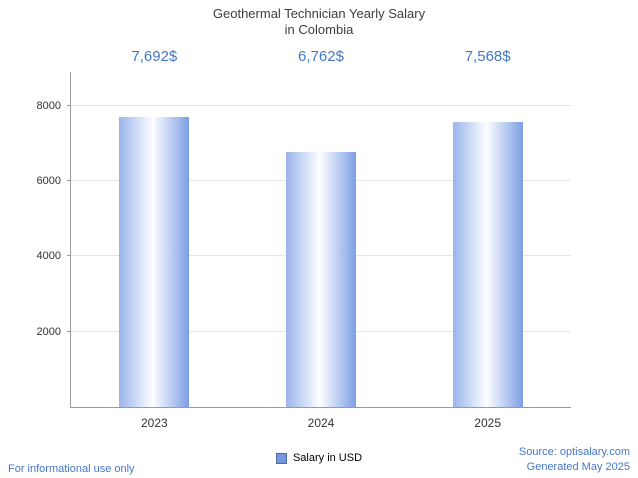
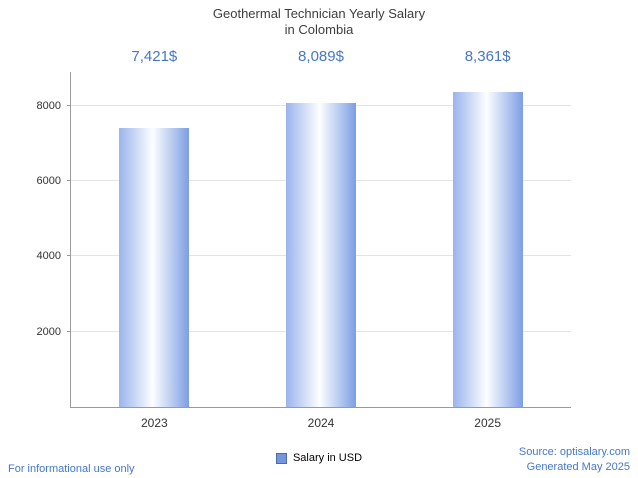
2023: 7,692 -> 7,421
2024: 6,762 -> 8,089
2025: 7,568 -> 8,361
